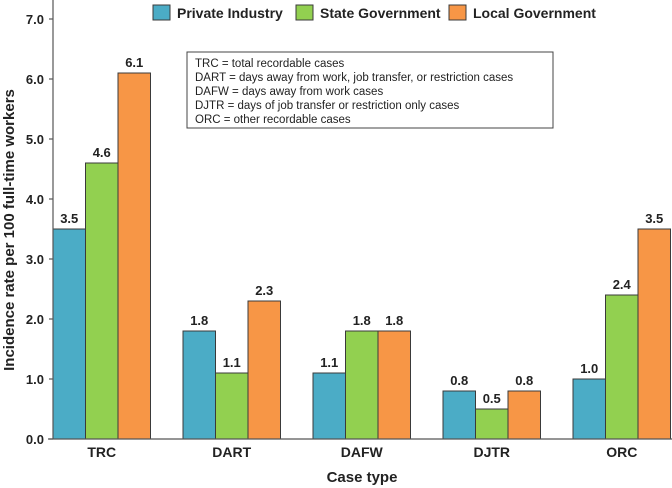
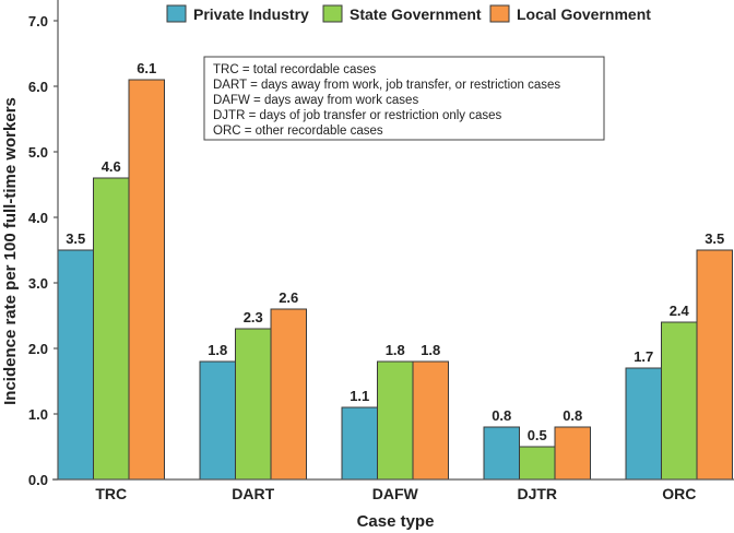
State Government/DART: 1.1 -> 2.3
Local Government/DART: 2.3 -> 2.6
Private Industry/ORC: 1.0 -> 1.7
